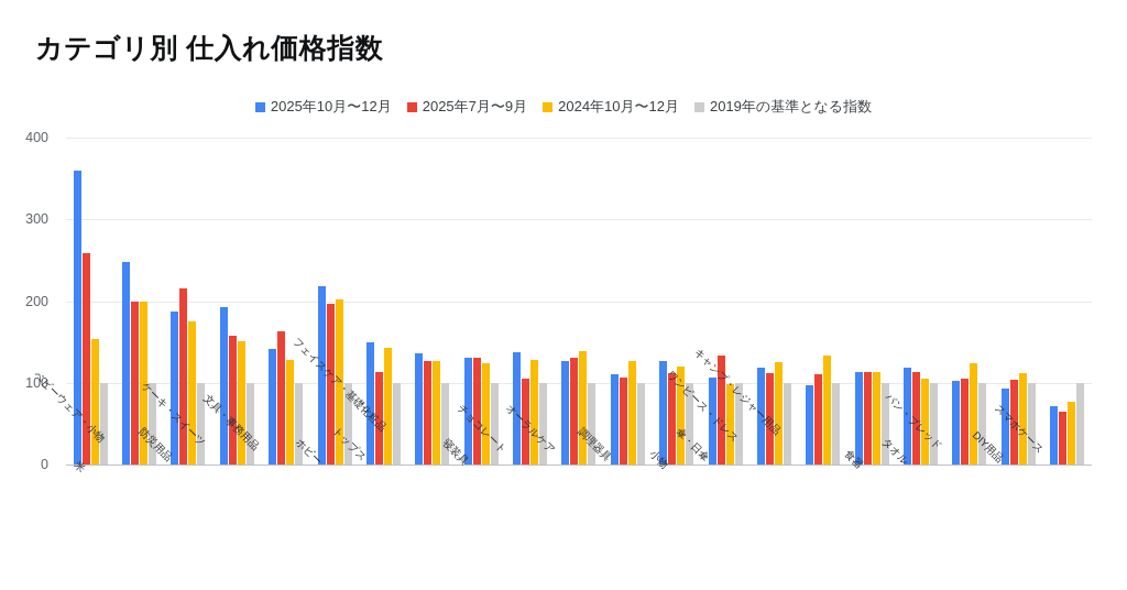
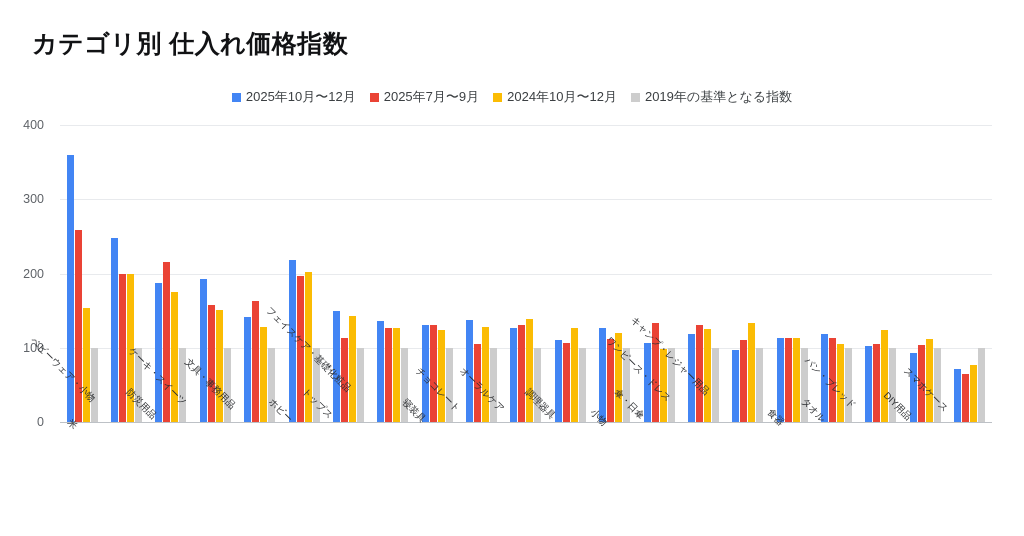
2025年7月〜9月/ワンピース・ドレス: 110 -> 130
